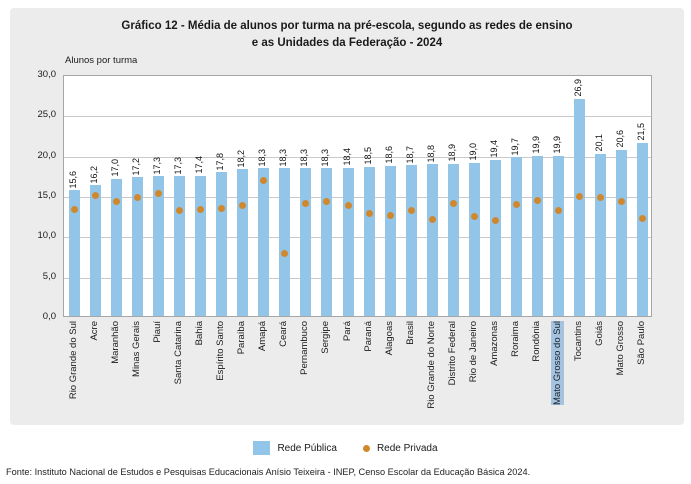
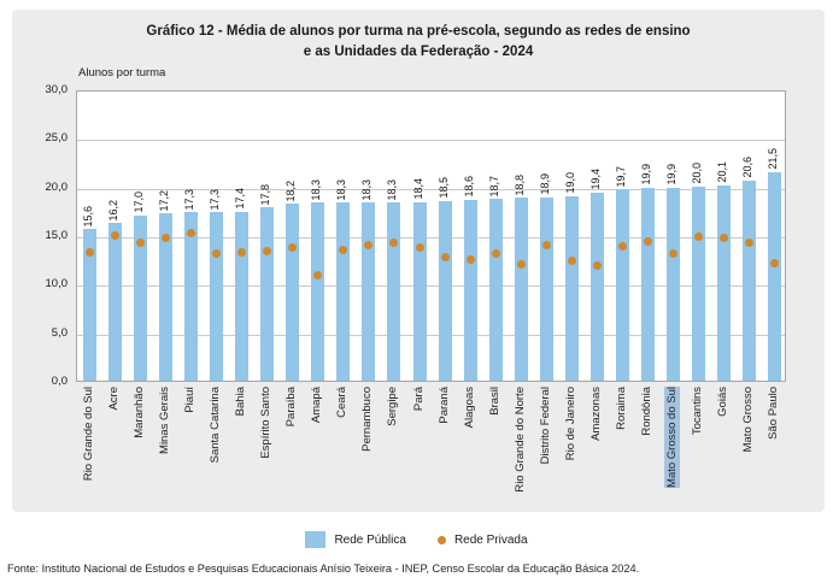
Rede Privada/Amapá: 17 -> 11
Rede Privada/Ceará: 8 -> 14
Rede Pública/Tocantins: 26,9 -> 20,0
